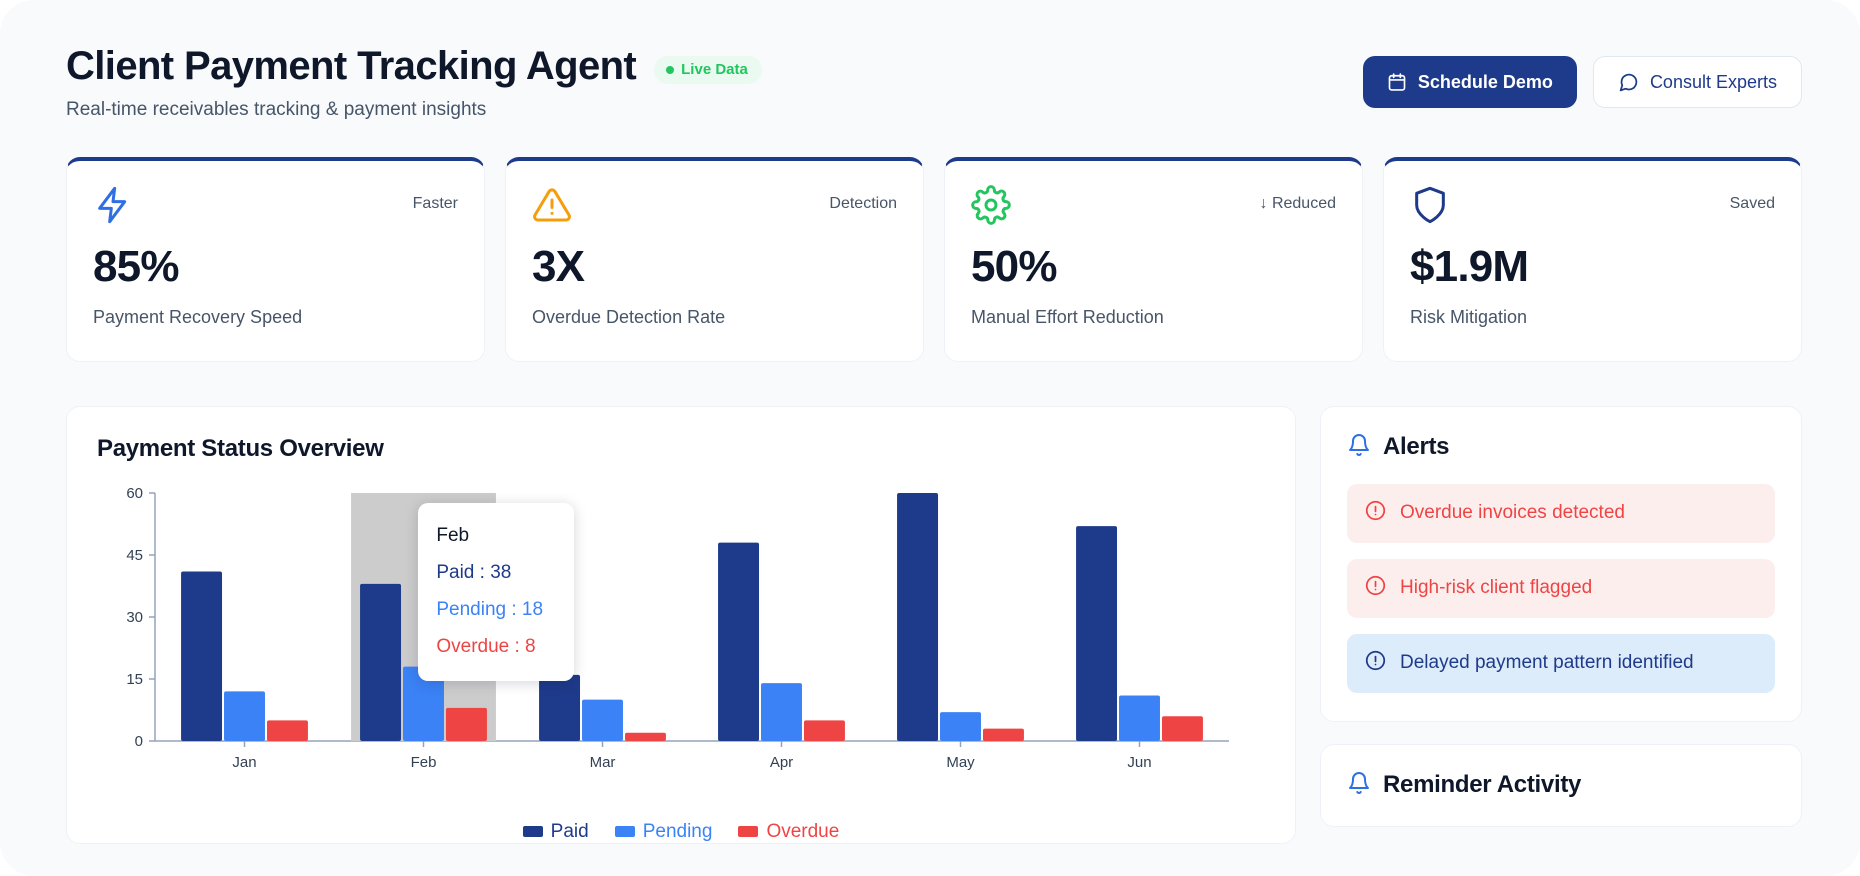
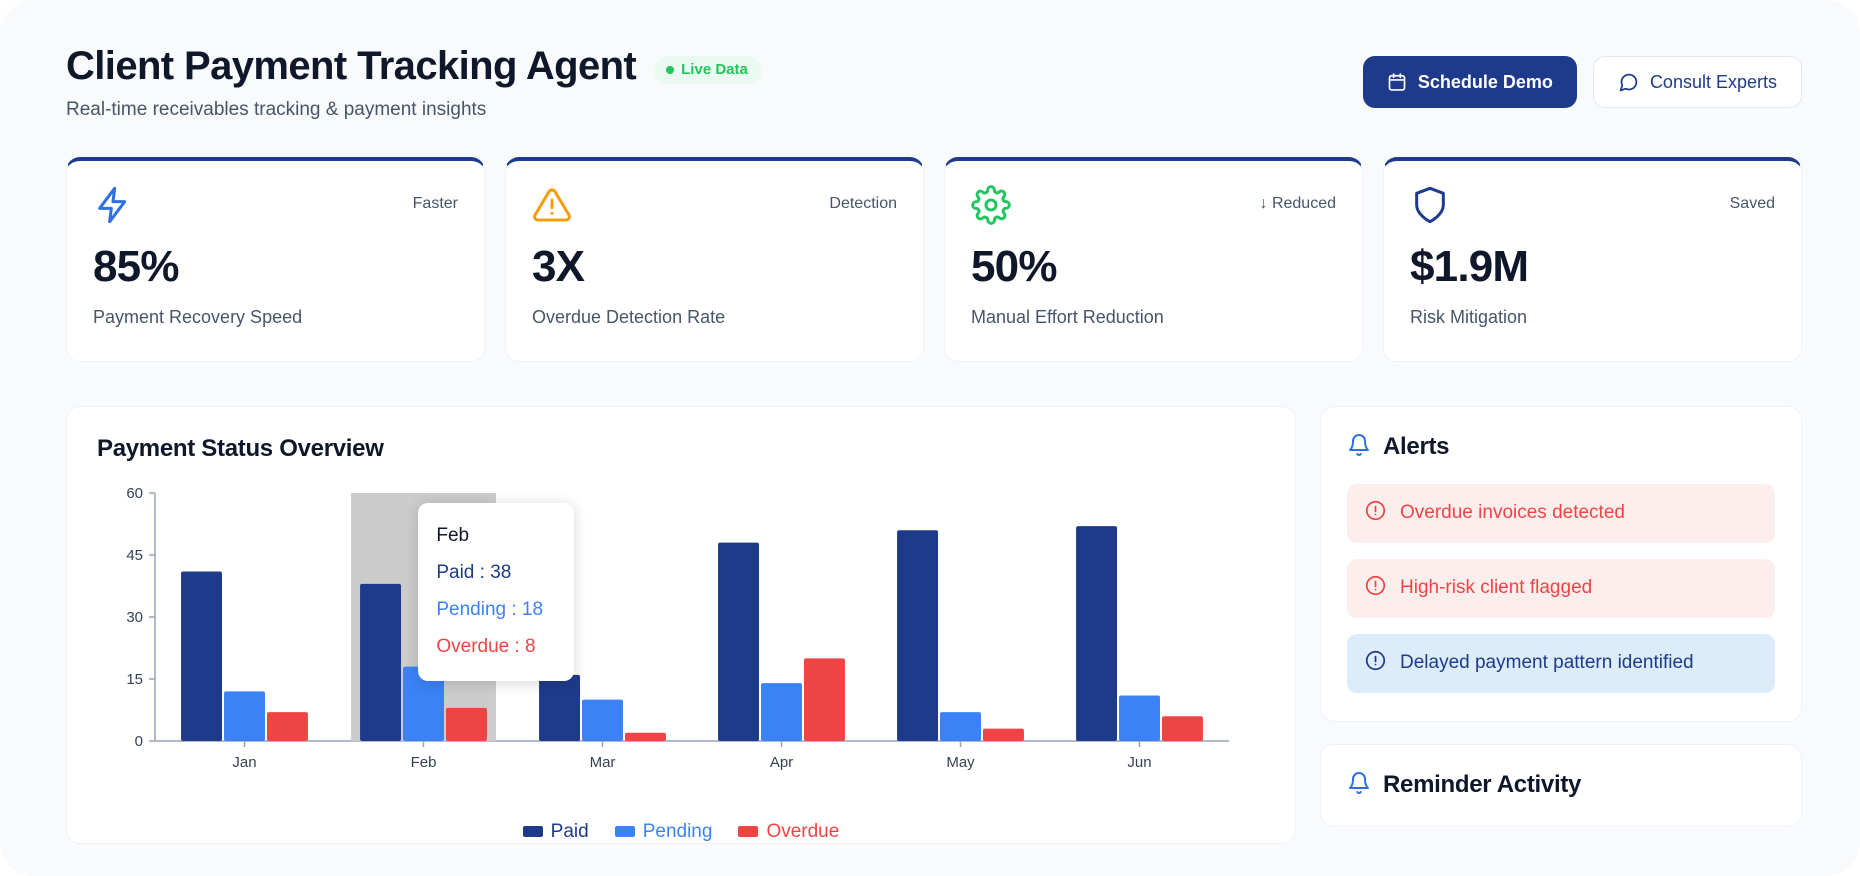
Overdue/Jan: 5 -> 7
Overdue/Apr: 5 -> 20
Paid/May: 60 -> 51
